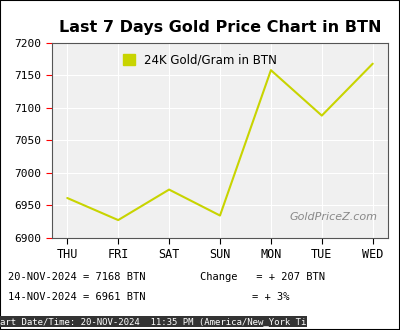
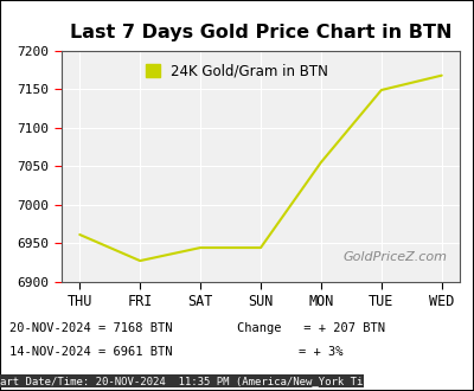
SAT: 6974 -> 6944
SUN: 6934 -> 6944
MON: 7158 -> 7055
TUE: 7088 -> 7149
